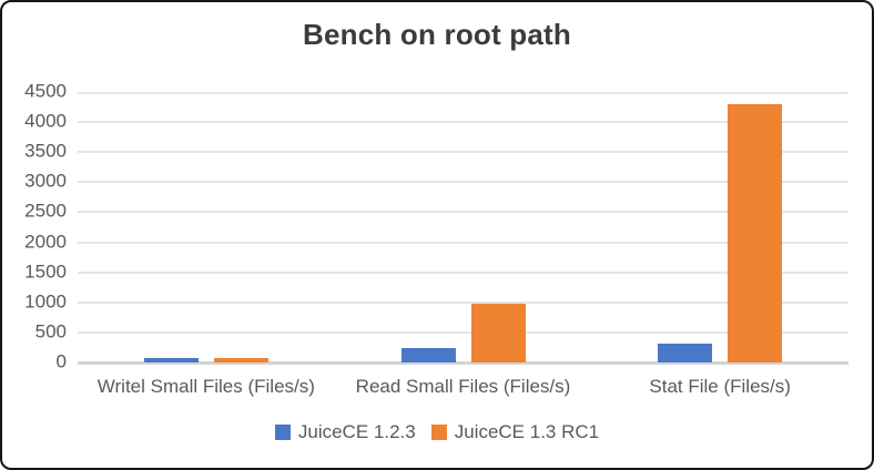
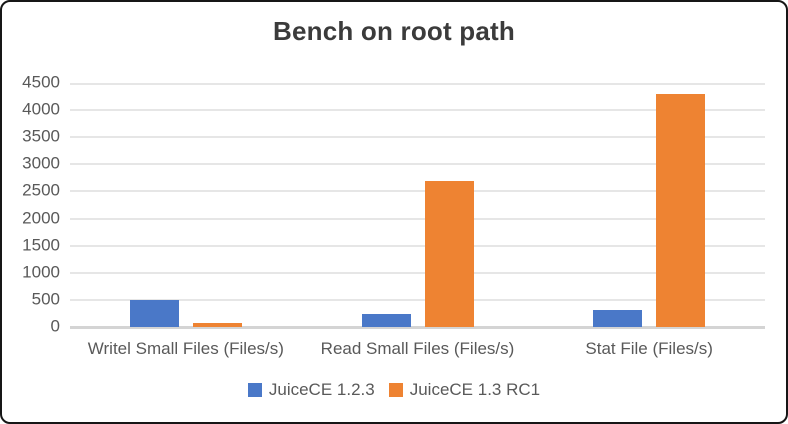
JuiceCE 1.2.3/Writel Small Files (Files/s): 100 -> 500
JuiceCE 1.3 RC1/Read Small Files (Files/s): 1000 -> 2700
